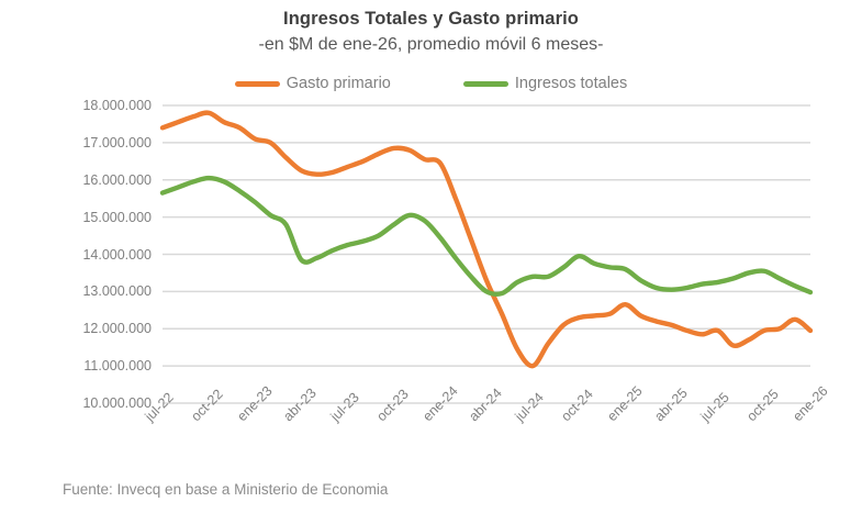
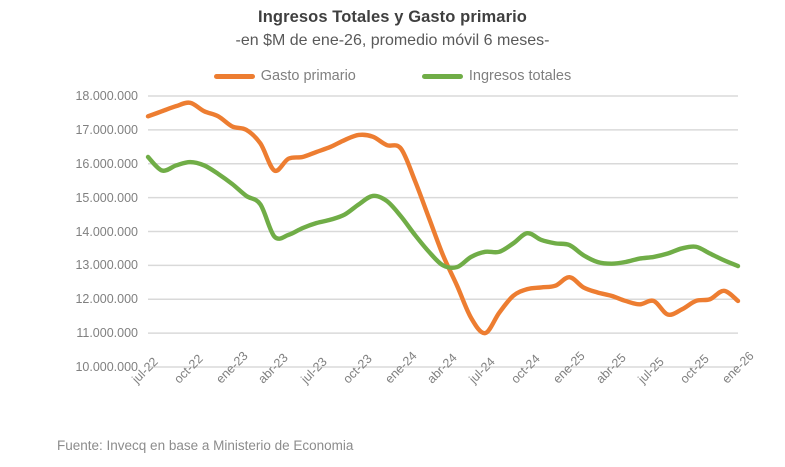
Ingresos totales/jul-22: 15600000 -> 16200000
Gasto primario/abr-23: 16200000 -> 15800000
